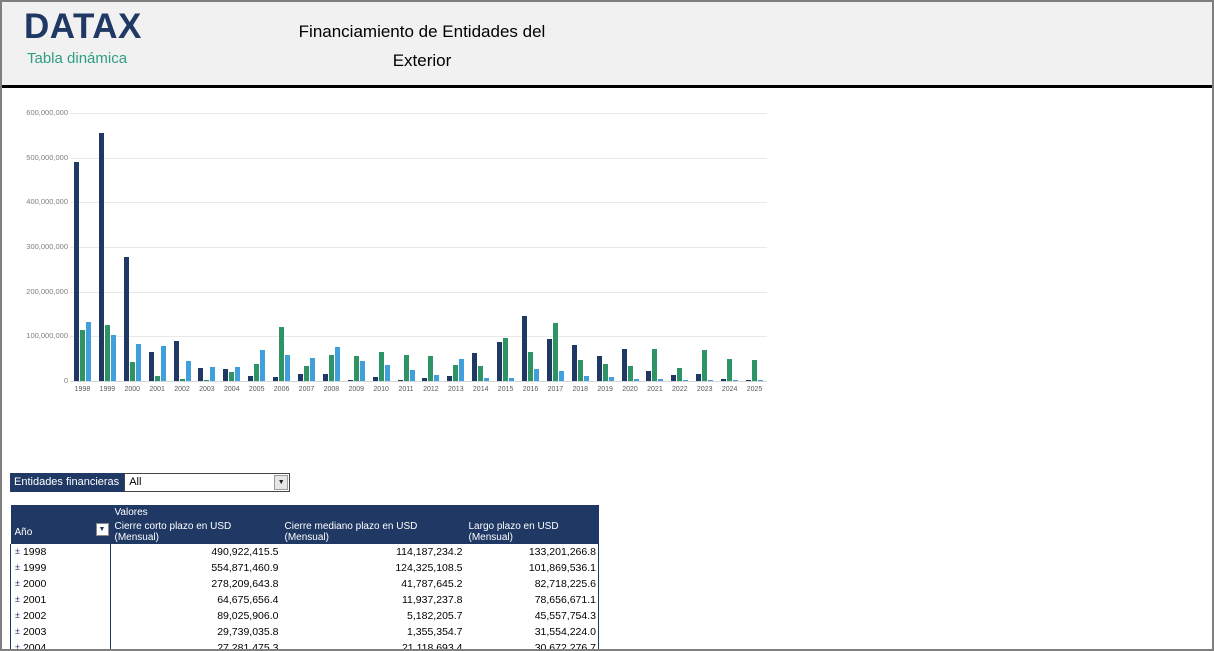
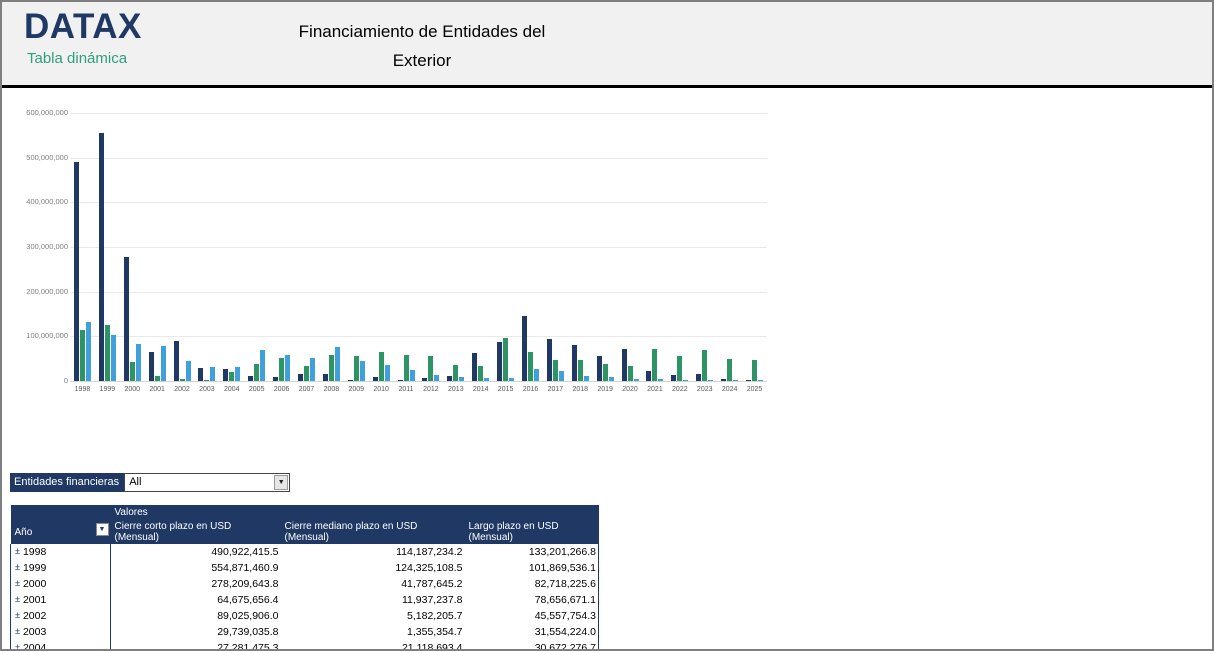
Cierre mediano plazo en USD (Mensual)/2006: 120000000 -> 50000000
Largo plazo en USD (Mensual)/2013: 50000000 -> 10000000
Cierre mediano plazo en USD (Mensual)/2017: 130000000 -> 50000000
Cierre mediano plazo en USD (Mensual)/2022: 30000000 -> 60000000
